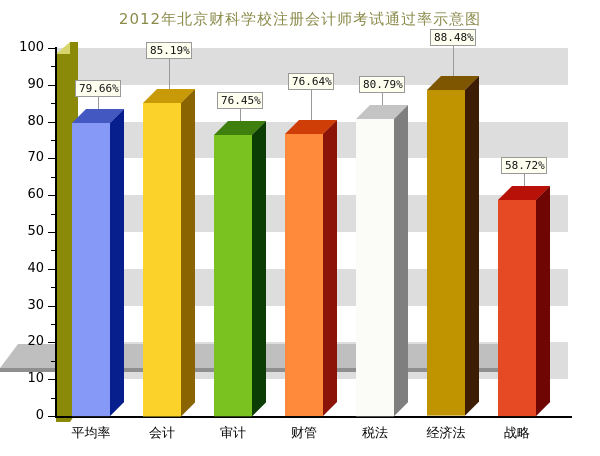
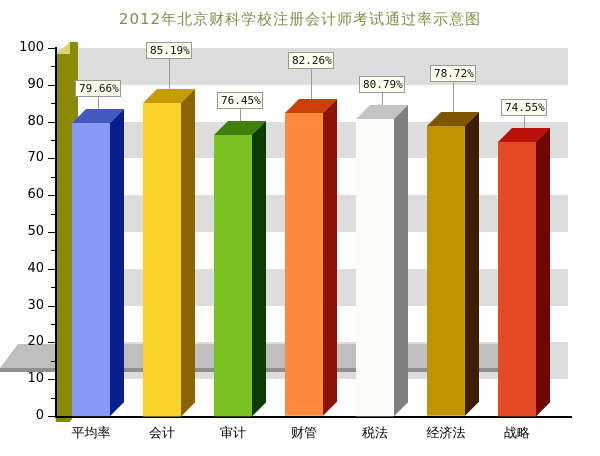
财管: 76.64% -> 82.26%
经济法: 88.48% -> 78.72%
战略: 58.72% -> 74.55%
